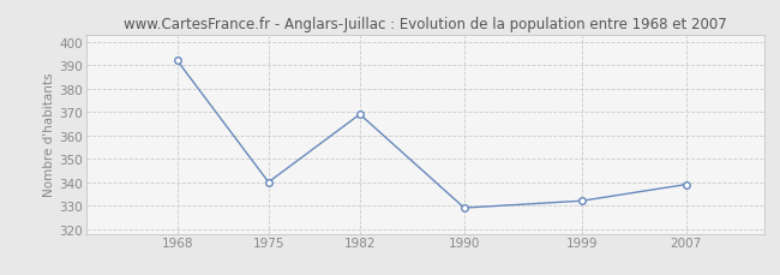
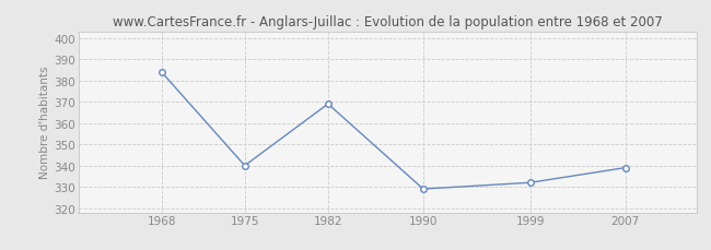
1968: 392 -> 384
